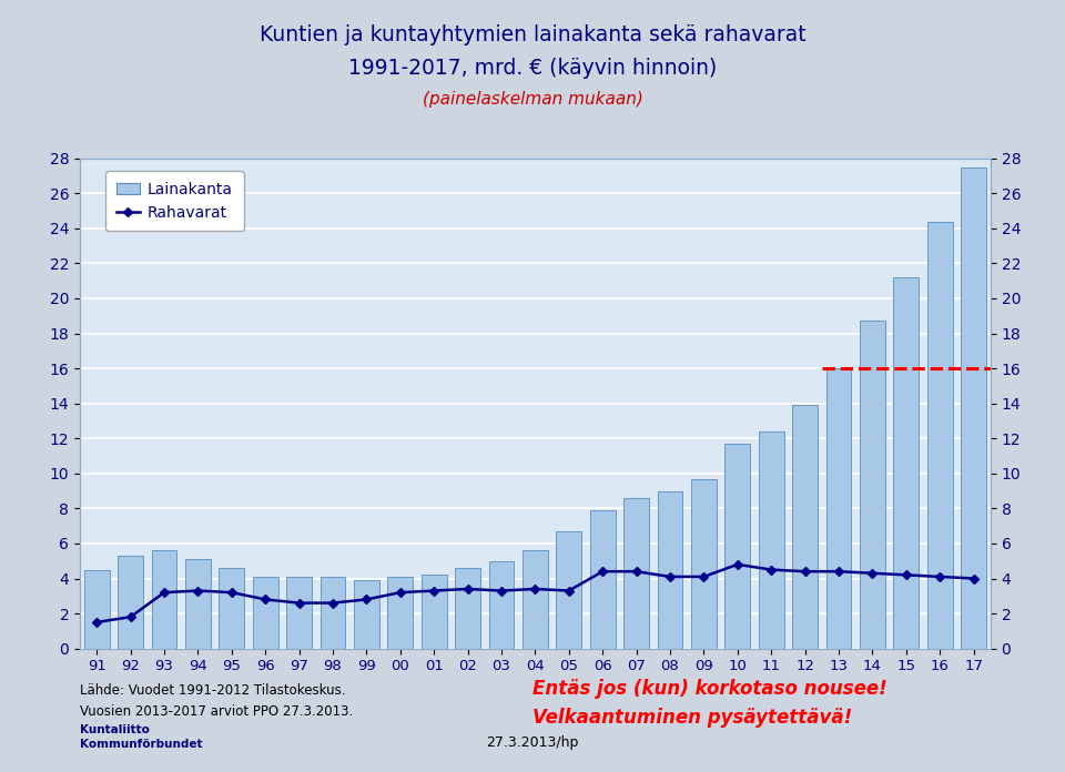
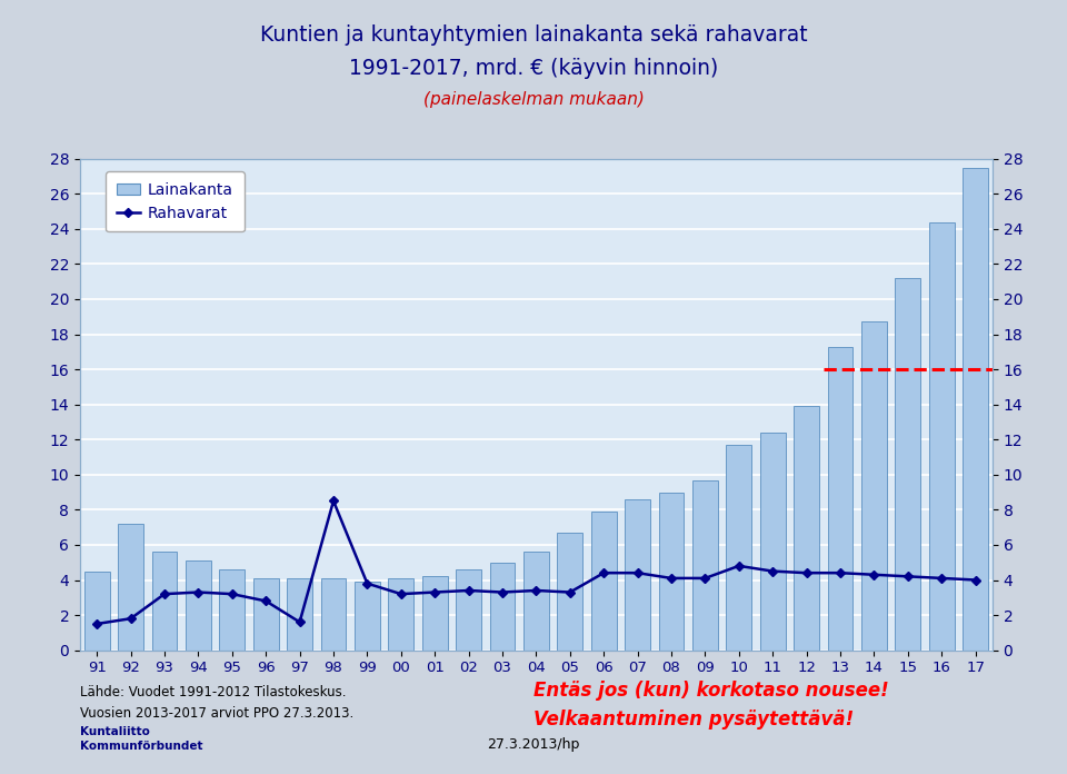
Lainakanta/92: 5.3 -> 7.2
Rahavarat/97: 2.6 -> 1.6
Rahavarat/98: 2.6 -> 8.5
Rahavarat/99: 2.8 -> 3.8
Lainakanta/13: 16.0 -> 17.3
